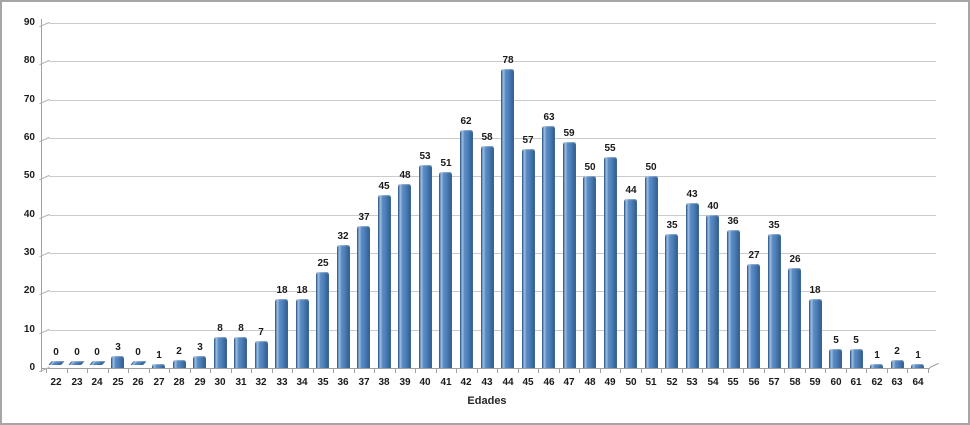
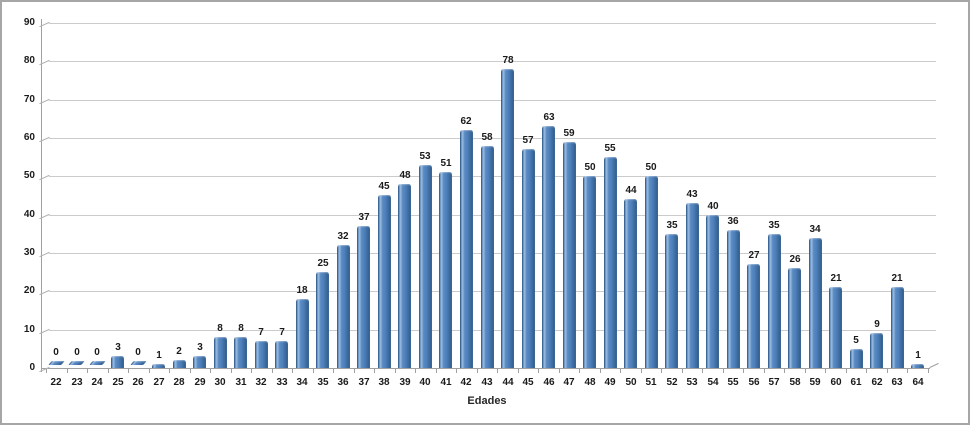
33: 18 -> 7
59: 18 -> 34
60: 5 -> 21
62: 1 -> 9
63: 2 -> 21
